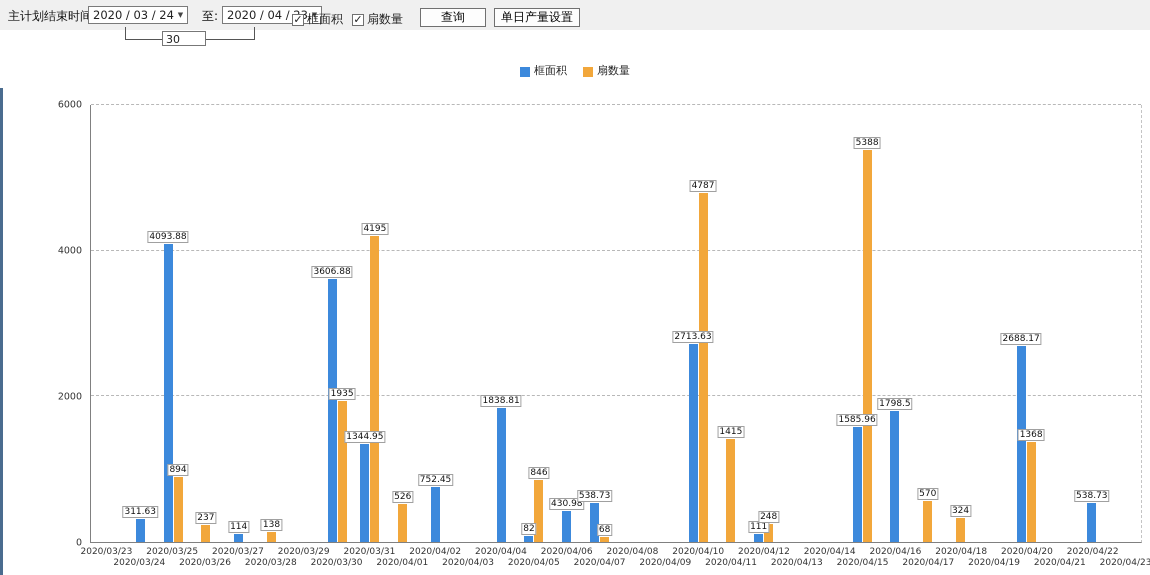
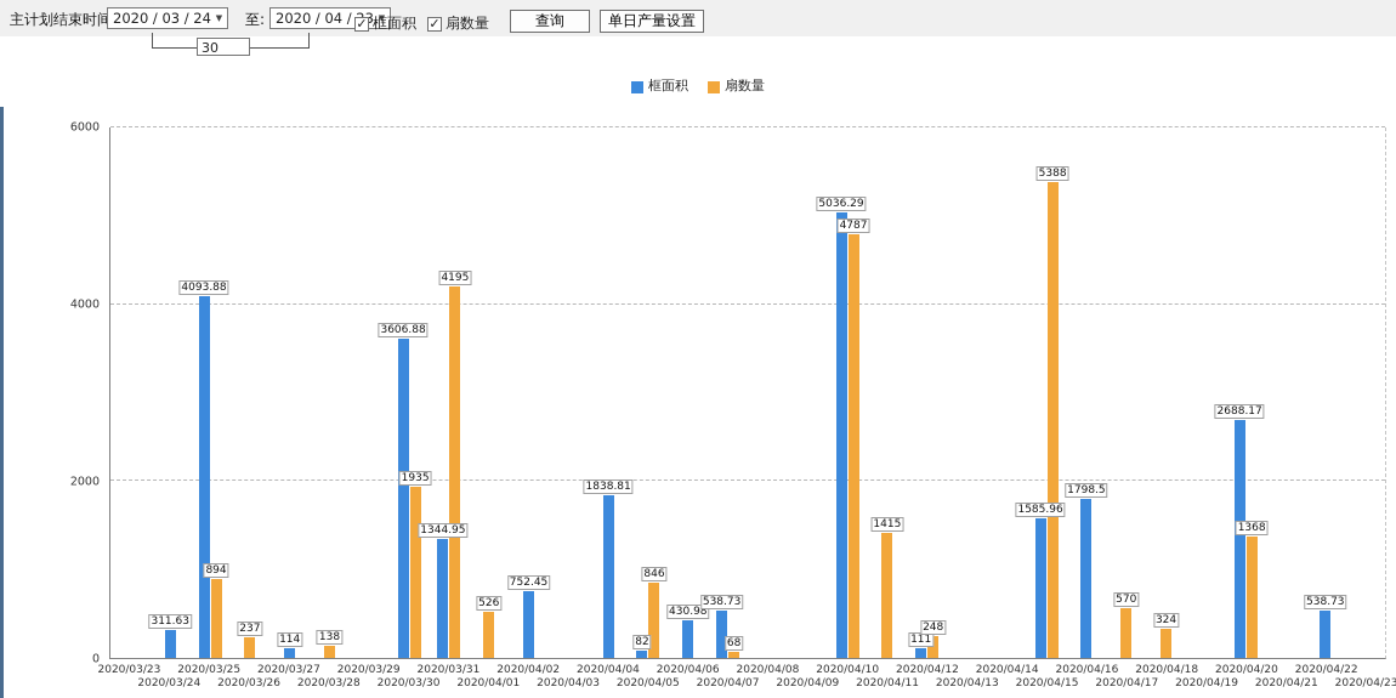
框面积/2020/04/10: 2713.63 -> 5036.29
